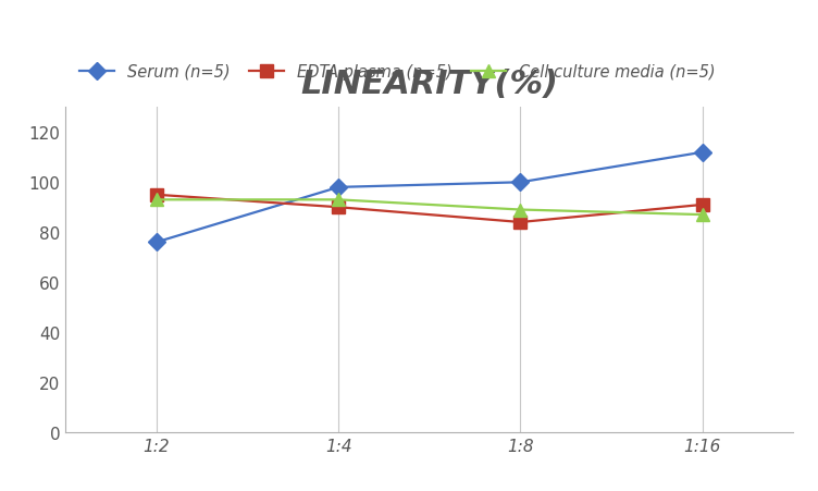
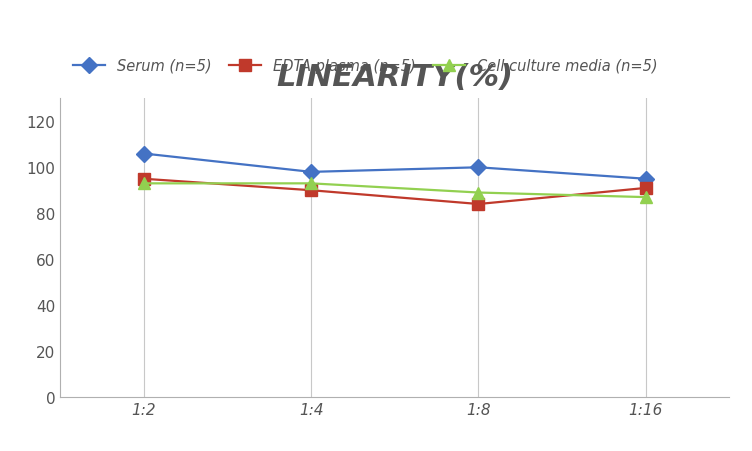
Serum (n=5)/1:2: 76 -> 106
Serum (n=5)/1:16: 112 -> 95
